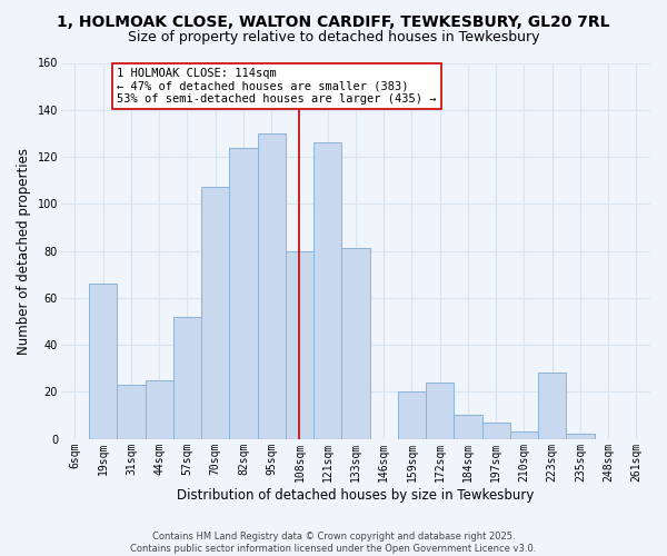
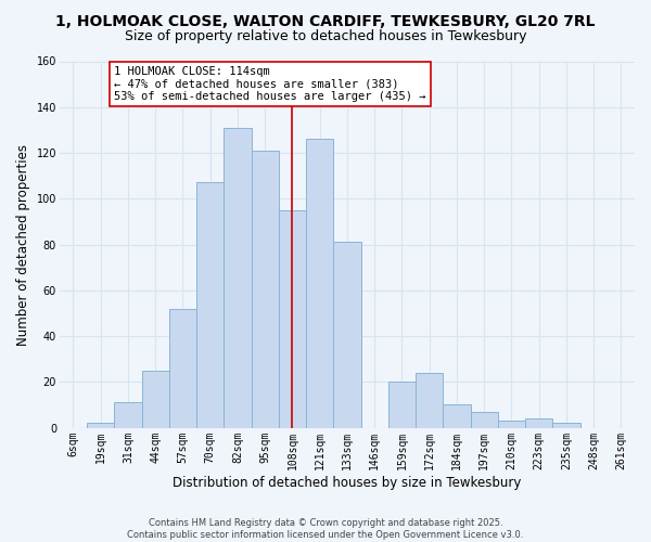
19sqm: 66 -> 2
31sqm: 23 -> 11
82sqm: 124 -> 131
95sqm: 130 -> 121
108sqm: 80 -> 95
223sqm: 28 -> 4
